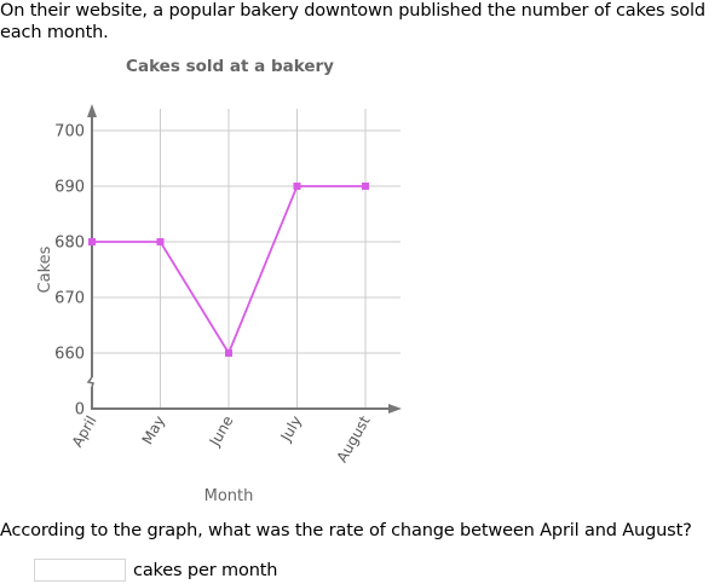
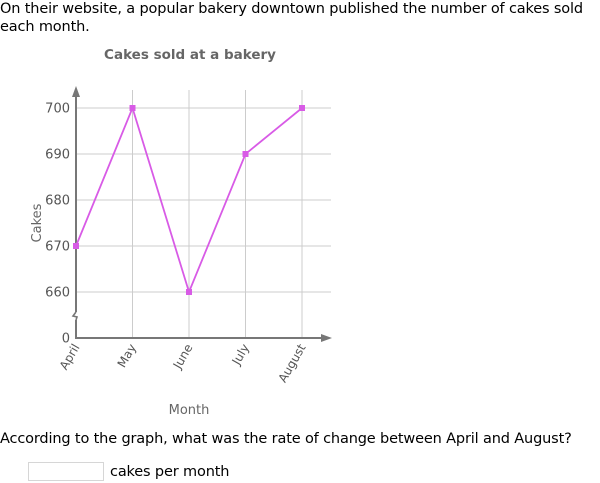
April: 680 -> 670
May: 680 -> 700
August: 690 -> 700
